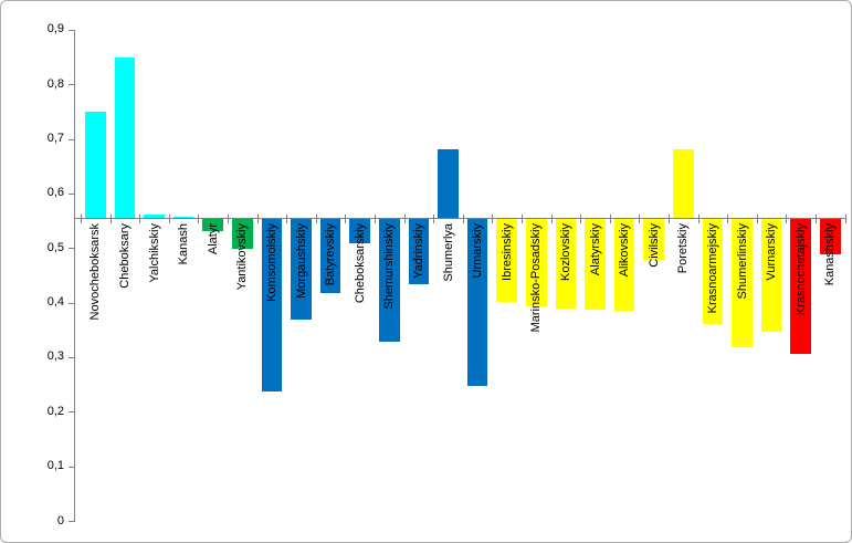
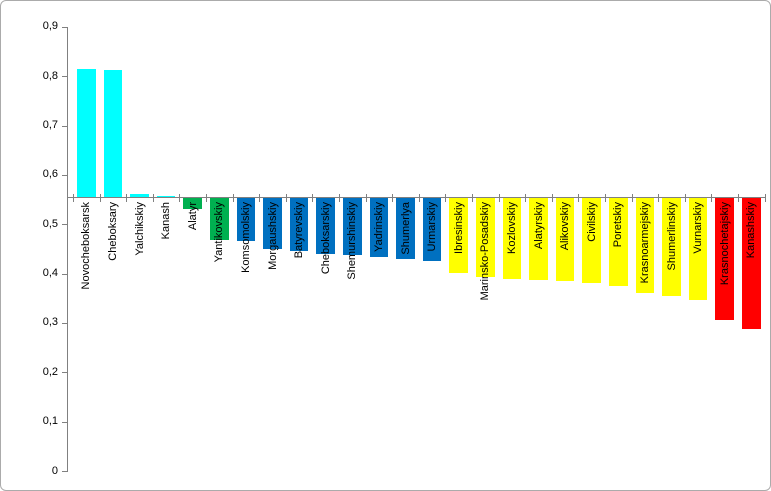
Novocheboksarsk: 0,75 -> 0,81
Cheboksary: 0,85 -> 0,81
Yantikovskiy: 0,50 -> 0,47
Komsomolskiy: 0,24 -> 0,47
Morgaushskiy: 0,37 -> 0,45
Batyrevskiy: 0,42 -> 0,45
Cheboksarskiy: 0,51 -> 0,44
Shemurshinskiy: 0,33 -> 0,44
Shumerlya: 0,68 -> 0,43
Urmarskiy: 0,25 -> 0,43
Civilskiy: 0,48 -> 0,38
Poretskiy: 0,68 -> 0,38
Shumerlinskiy: 0,32 -> 0,36
Kanashskiy: 0,49 -> 0,29
